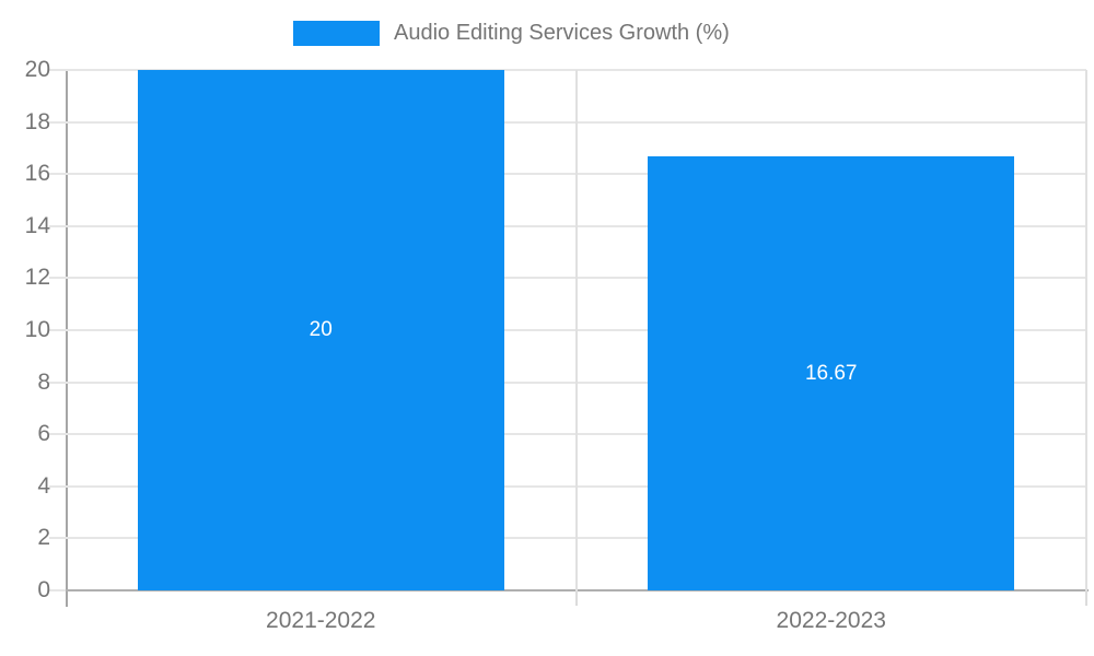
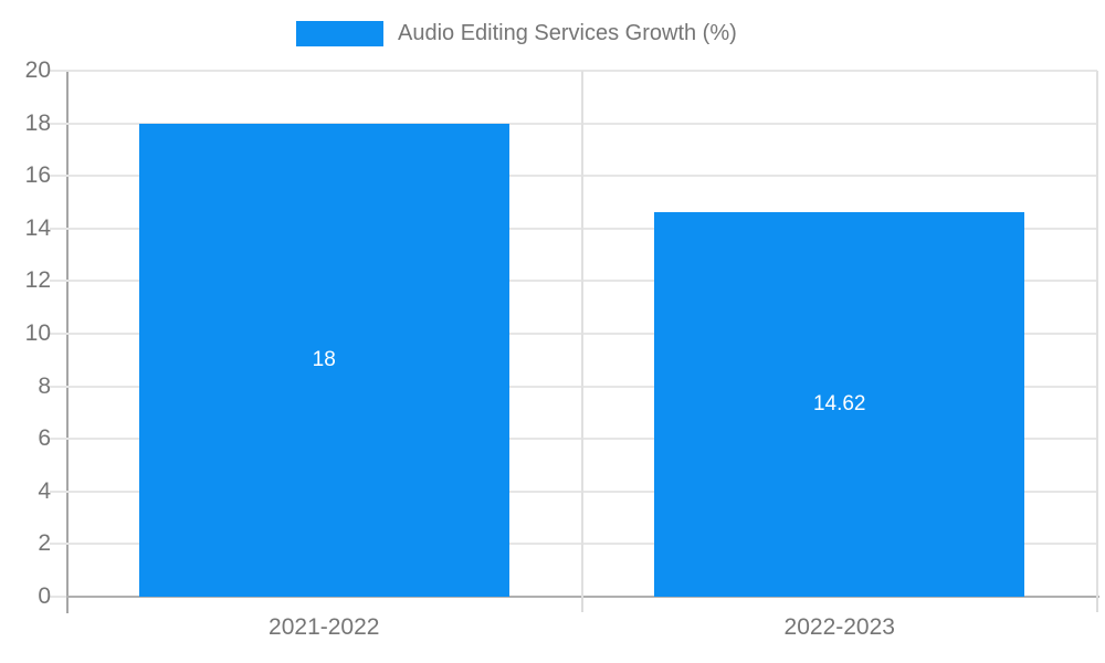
2021-2022: 20 -> 18
2022-2023: 16.67 -> 14.62
